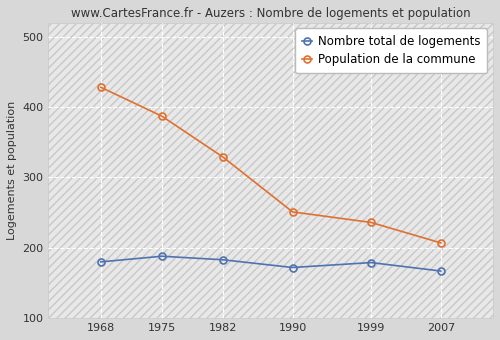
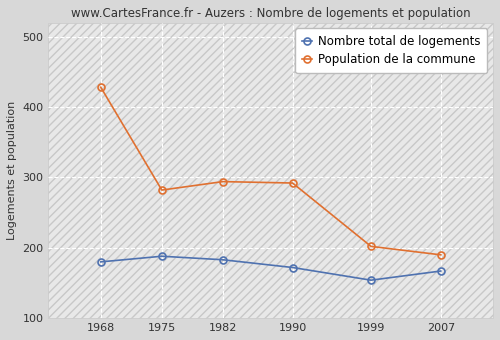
Population de la commune/1975: 387 -> 282
Population de la commune/1982: 329 -> 294
Population de la commune/1990: 251 -> 292
Nombre total de logements/1999: 179 -> 154
Population de la commune/1999: 236 -> 202
Population de la commune/2007: 207 -> 190
